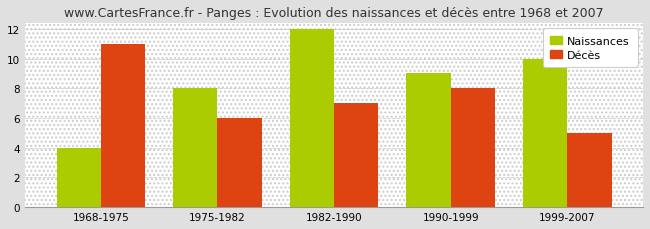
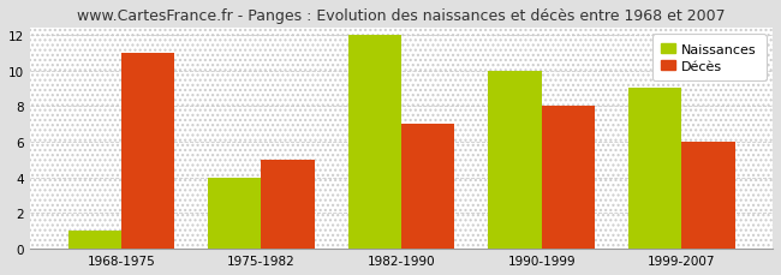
Naissances/1968-1975: 4 -> 1
Naissances/1975-1982: 8 -> 4
Décès/1975-1982: 6 -> 5
Naissances/1990-1999: 9 -> 10
Naissances/1999-2007: 10 -> 9
Décès/1999-2007: 5 -> 6
